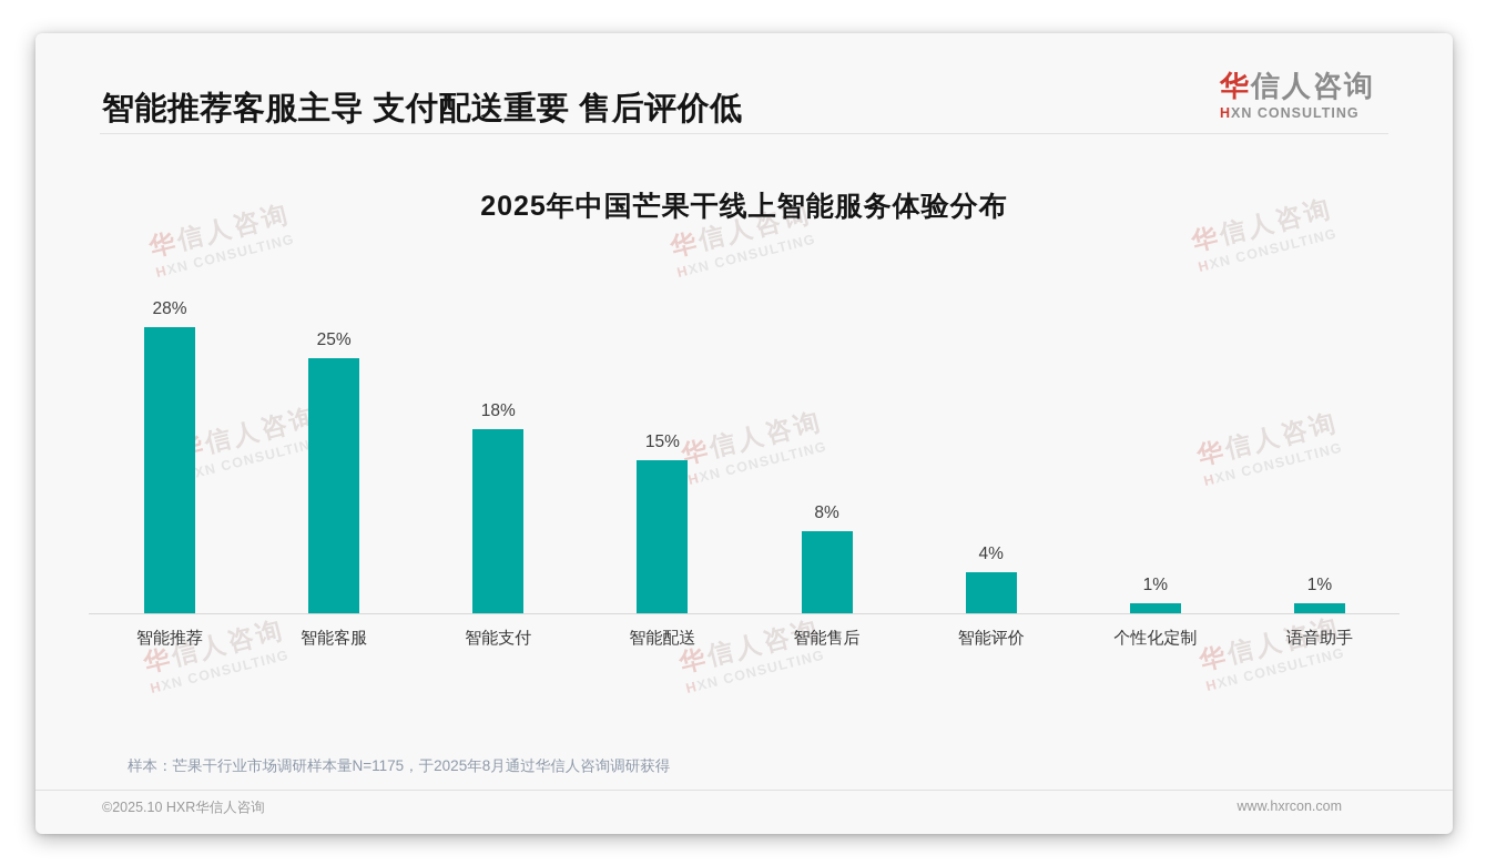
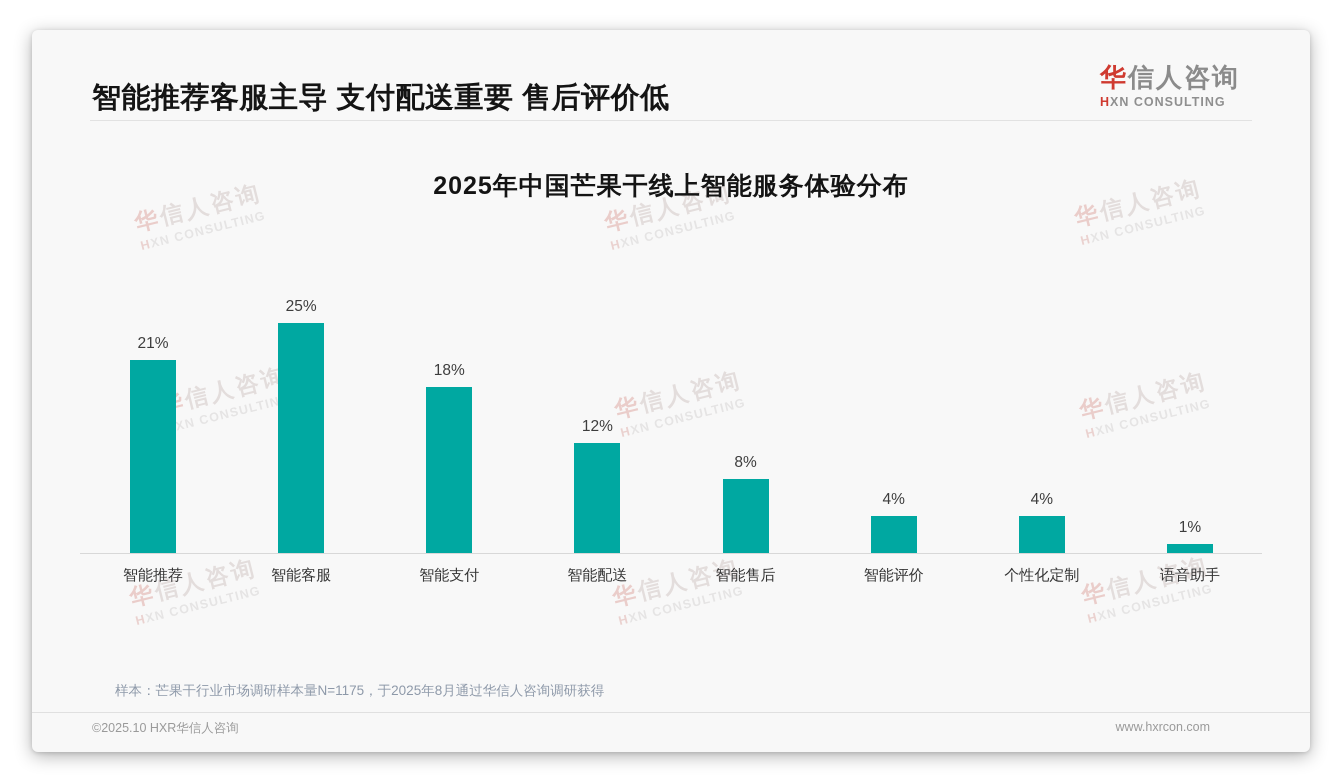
智能推荐: 28% -> 21%
智能配送: 15% -> 12%
个性化定制: 1% -> 4%
